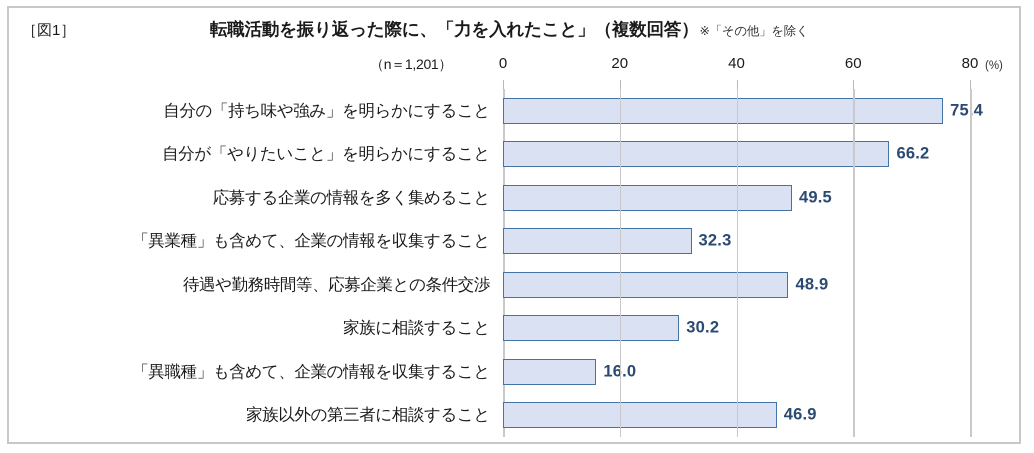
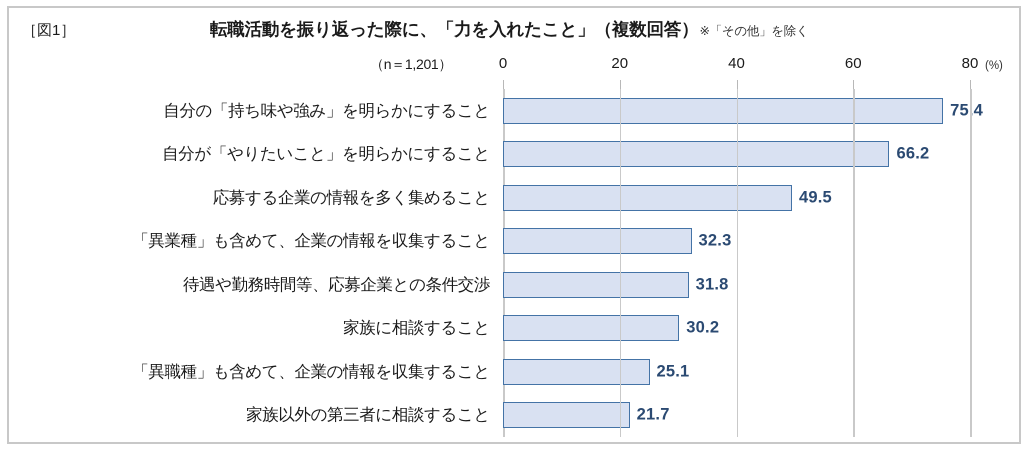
待遇や勤務時間等、応募企業との条件交渉: 48.9 -> 31.8
「異職種」も含めて、企業の情報を収集すること: 16.0 -> 25.1
家族以外の第三者に相談すること: 46.9 -> 21.7
